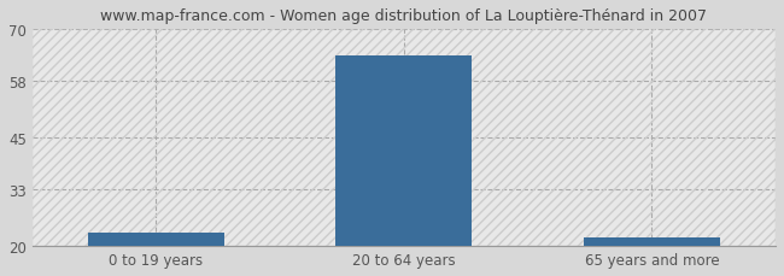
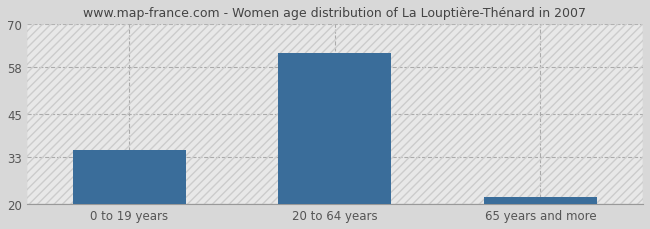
0 to 19 years: 23 -> 35
20 to 64 years: 64 -> 62
